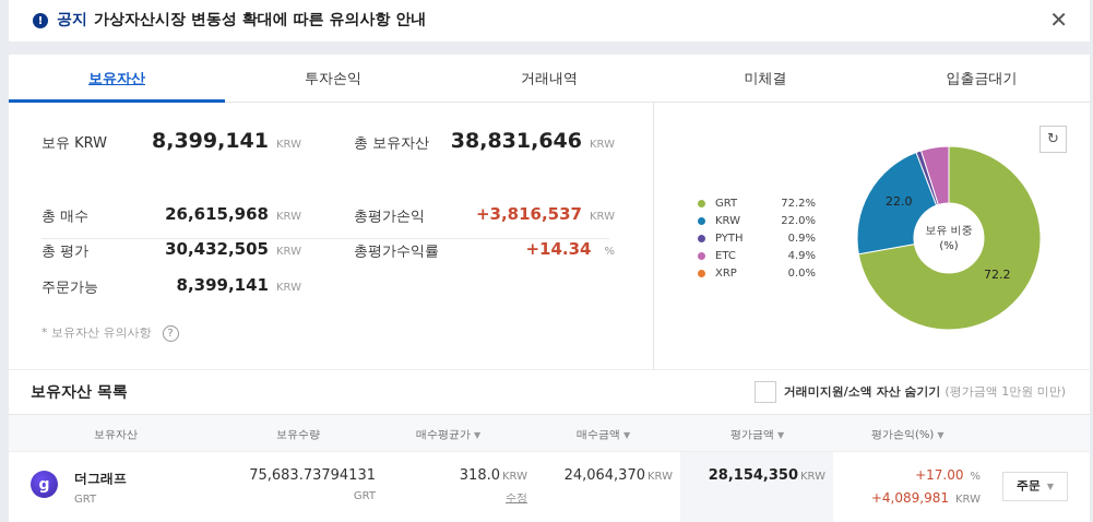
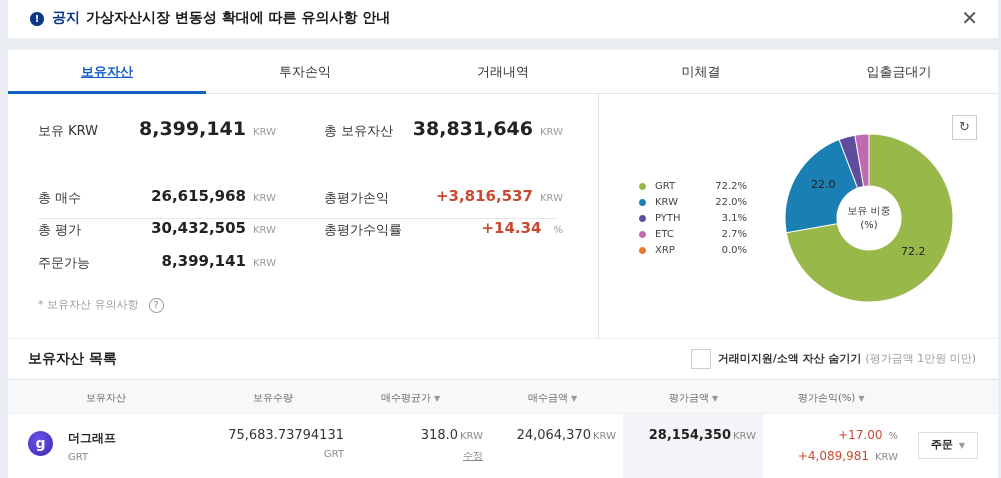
PYTH: 0.9% -> 3.1%
ETC: 4.9% -> 2.7%
